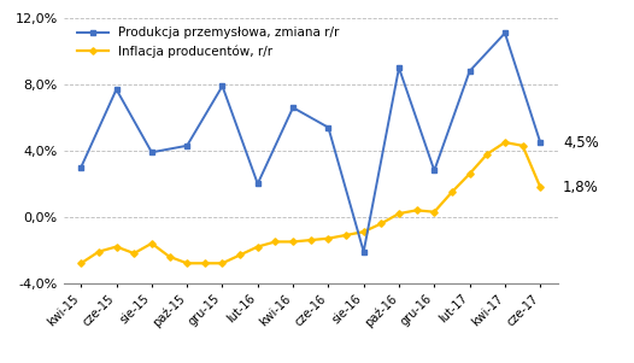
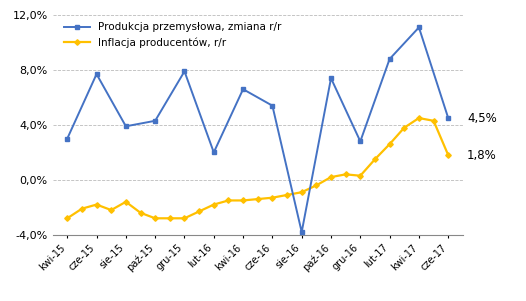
Produkcja przemysłowa, zmiana r/r/sie-16: -2,1% -> -3,8%
Produkcja przemysłowa, zmiana r/r/paź-16: 9,0% -> 7,4%
